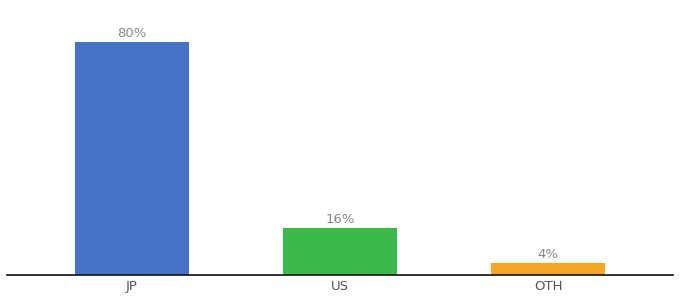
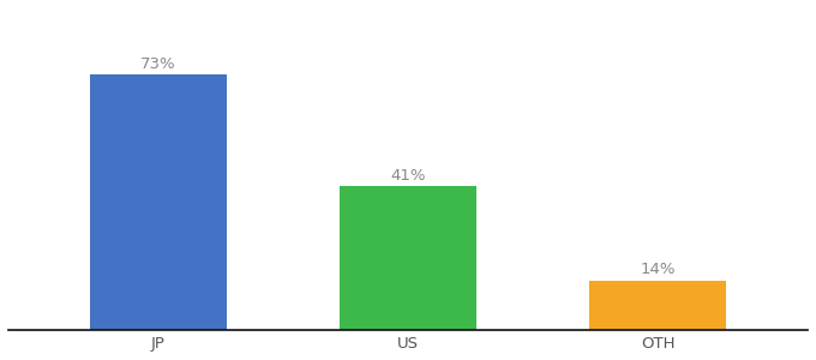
JP: 80% -> 73%
US: 16% -> 41%
OTH: 4% -> 14%
